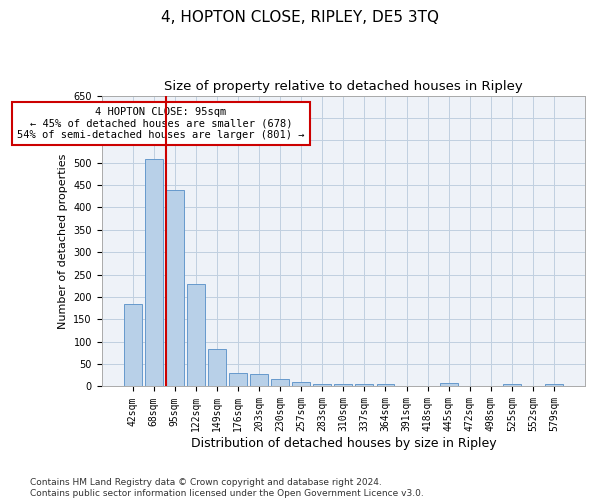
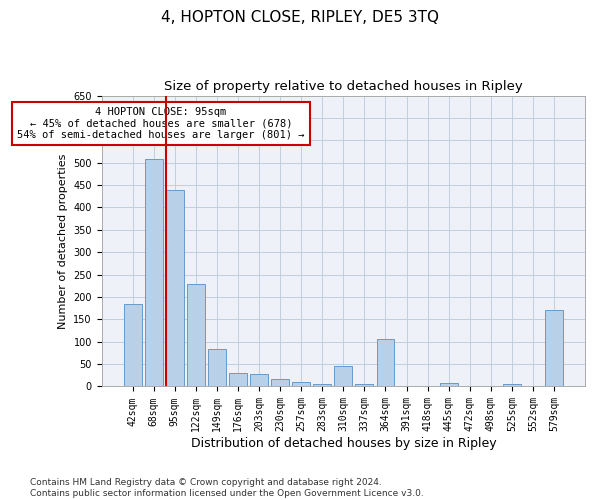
310sqm: 6 -> 45
364sqm: 6 -> 105
579sqm: 5 -> 170
